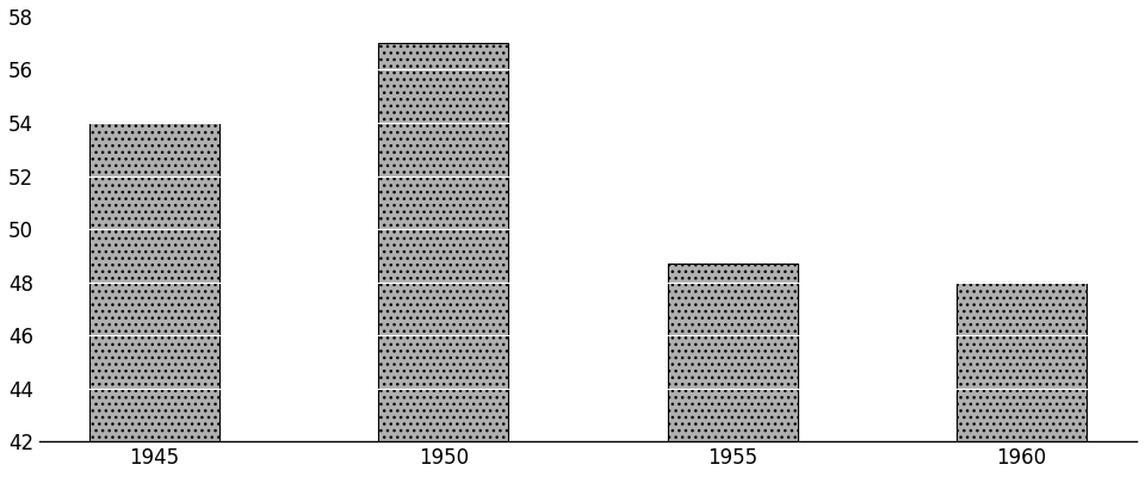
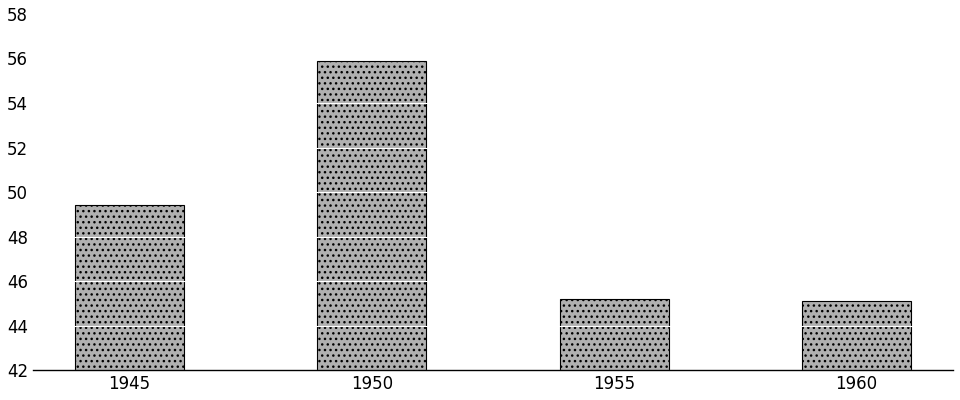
1945: 54.0 -> 49.4
1950: 57.0 -> 55.9
1955: 48.7 -> 45.2
1960: 48.0 -> 45.1
